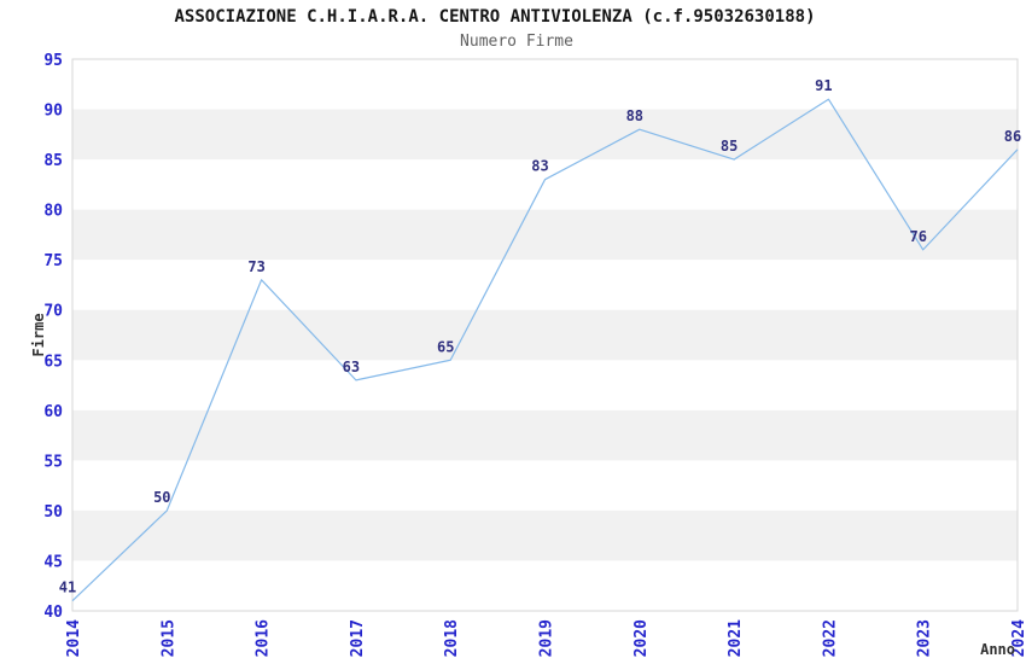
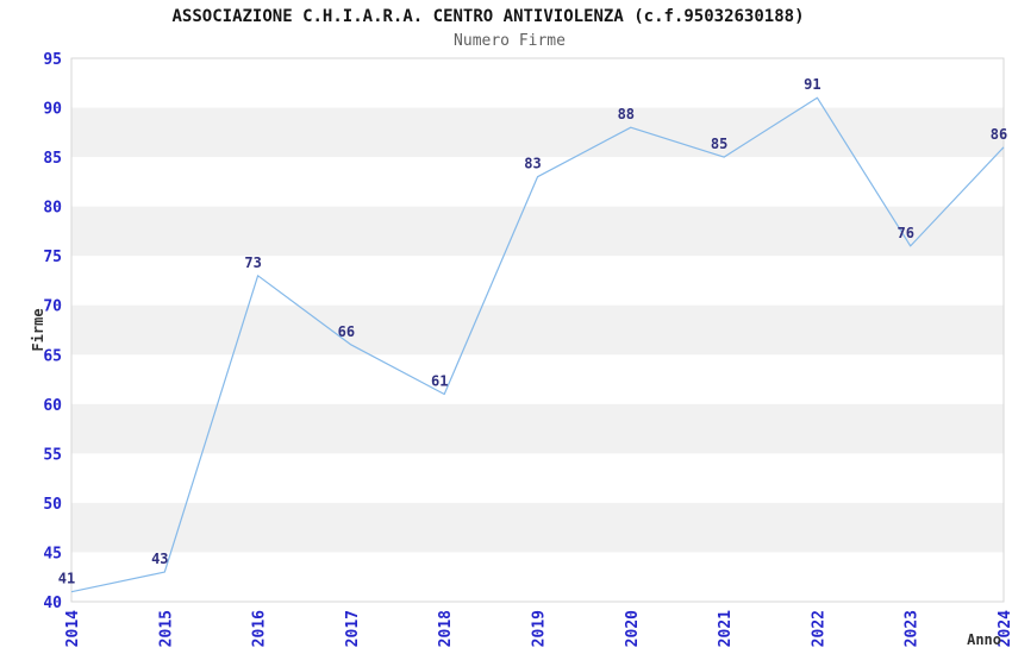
2015: 50 -> 43
2017: 63 -> 66
2018: 65 -> 61
